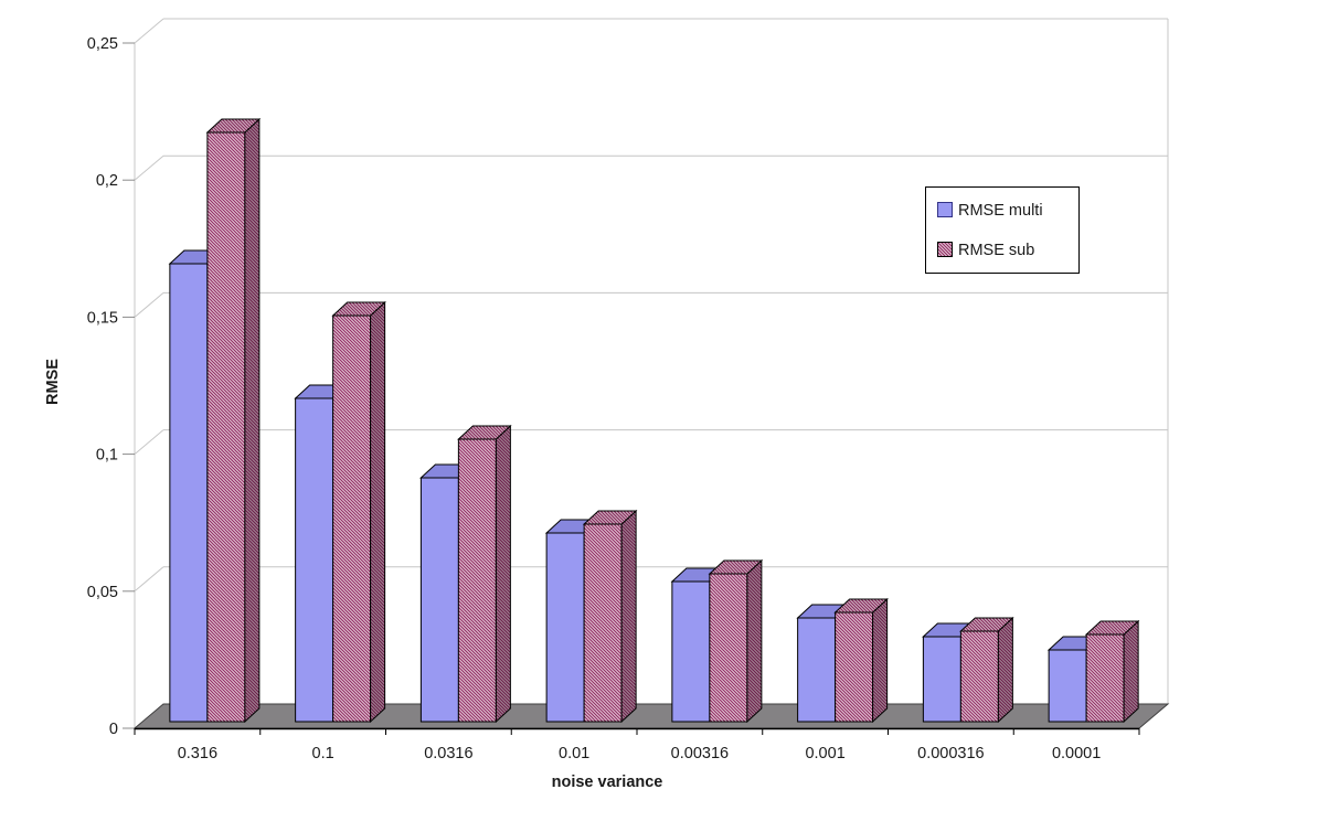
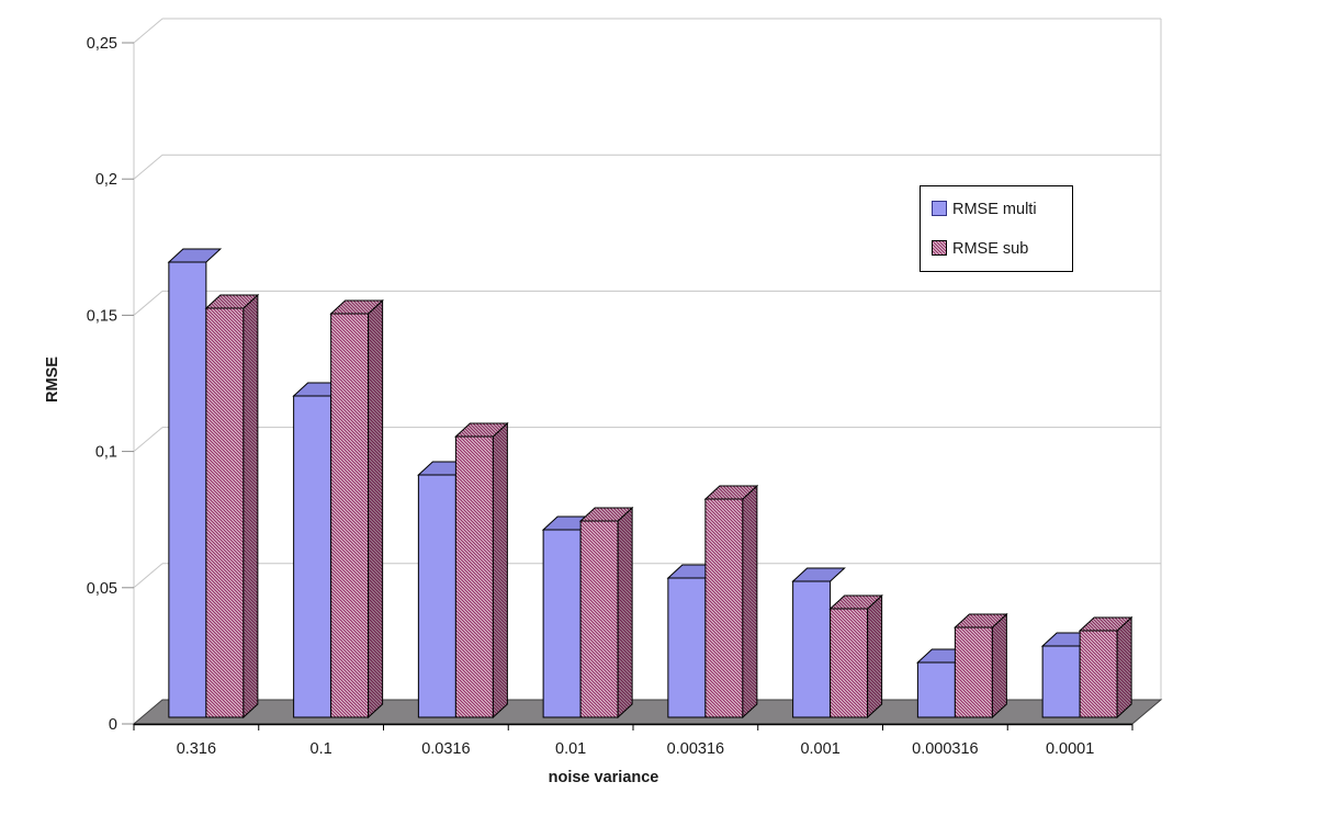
RMSE sub/0.316: 0,21 -> 0,15
RMSE sub/0.00316: 0,05 -> 0,08
RMSE multi/0.001: 0,04 -> 0,05
RMSE multi/0.000316: 0,03 -> 0,02
